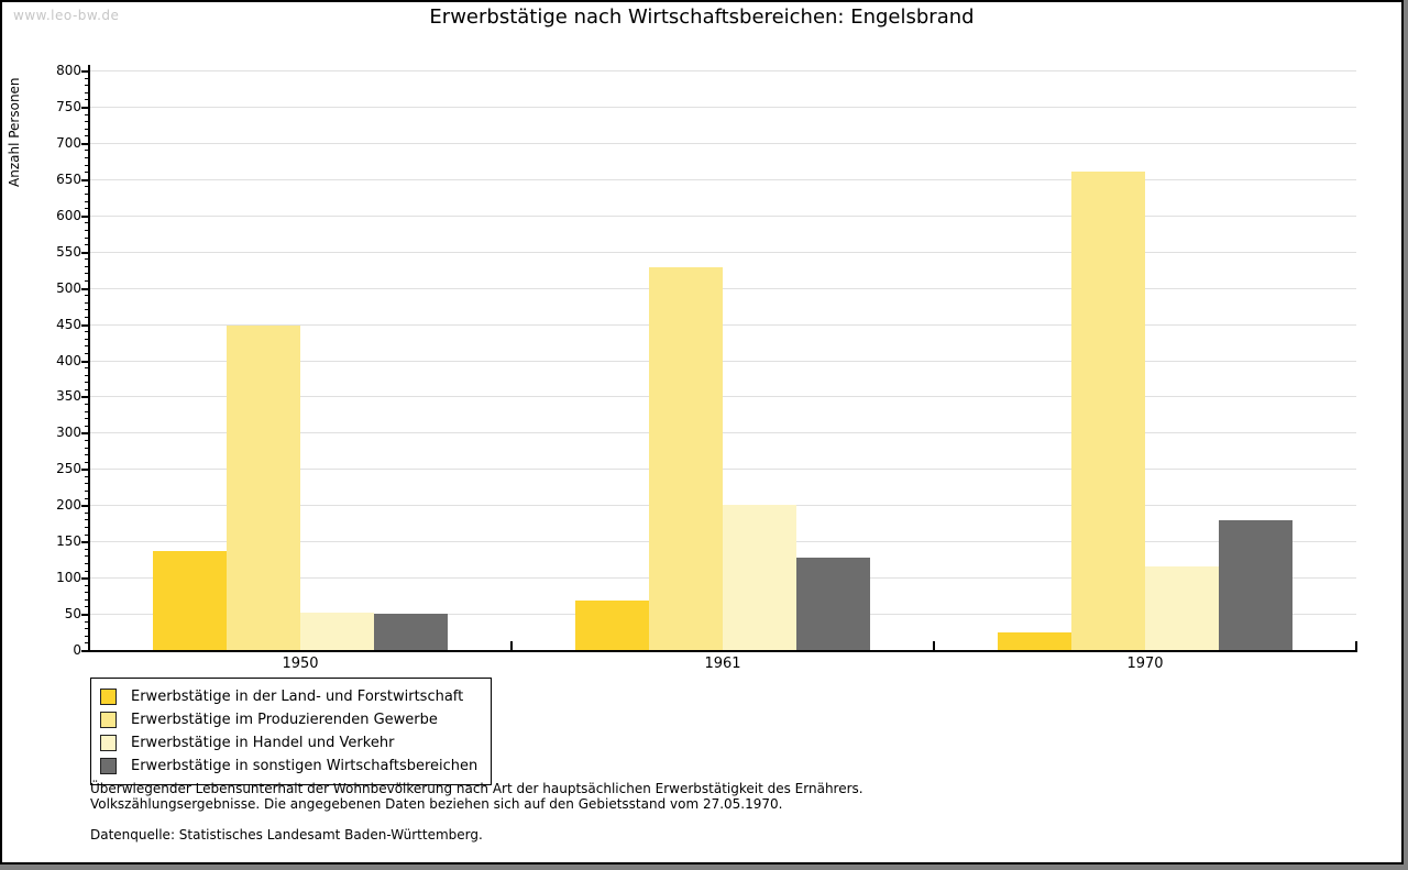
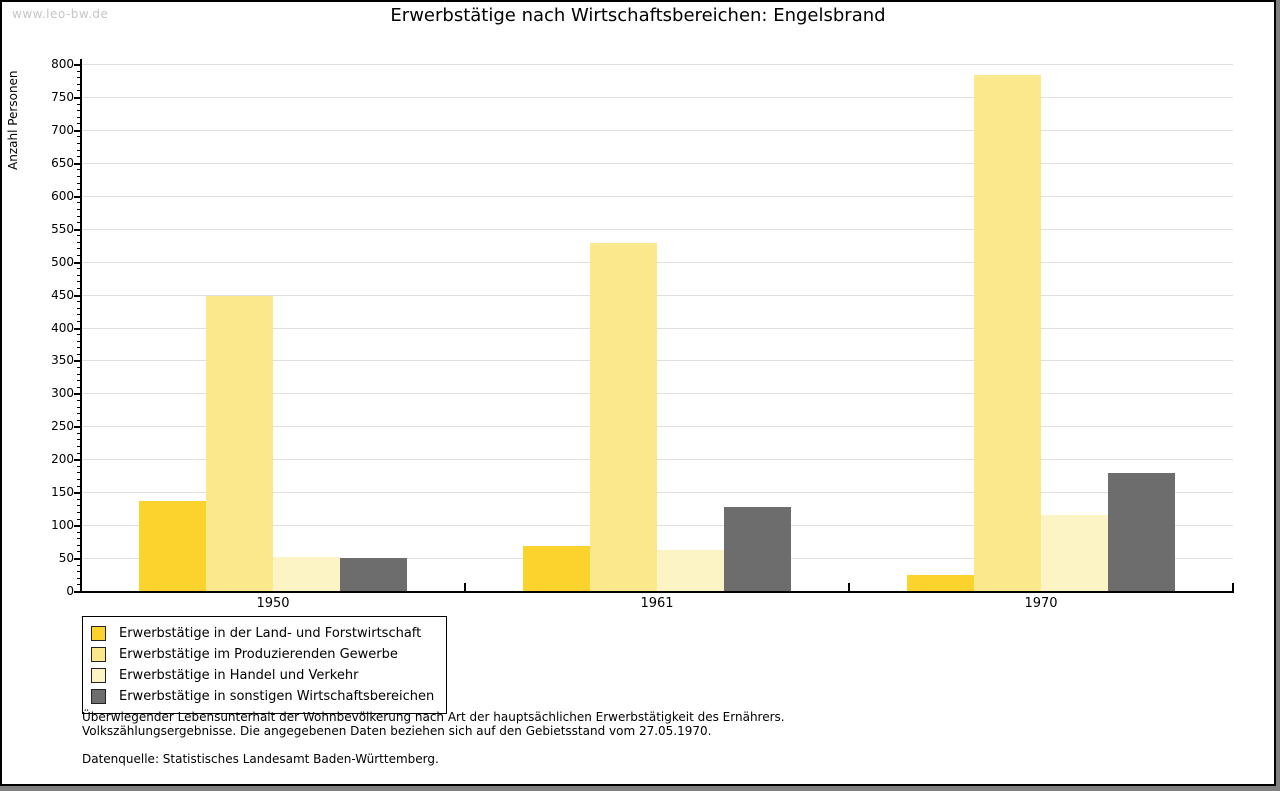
Erwerbstätige in Handel und Verkehr/1961: 200 -> 60
Erwerbstätige im Produzierenden Gewerbe/1970: 660 -> 780
